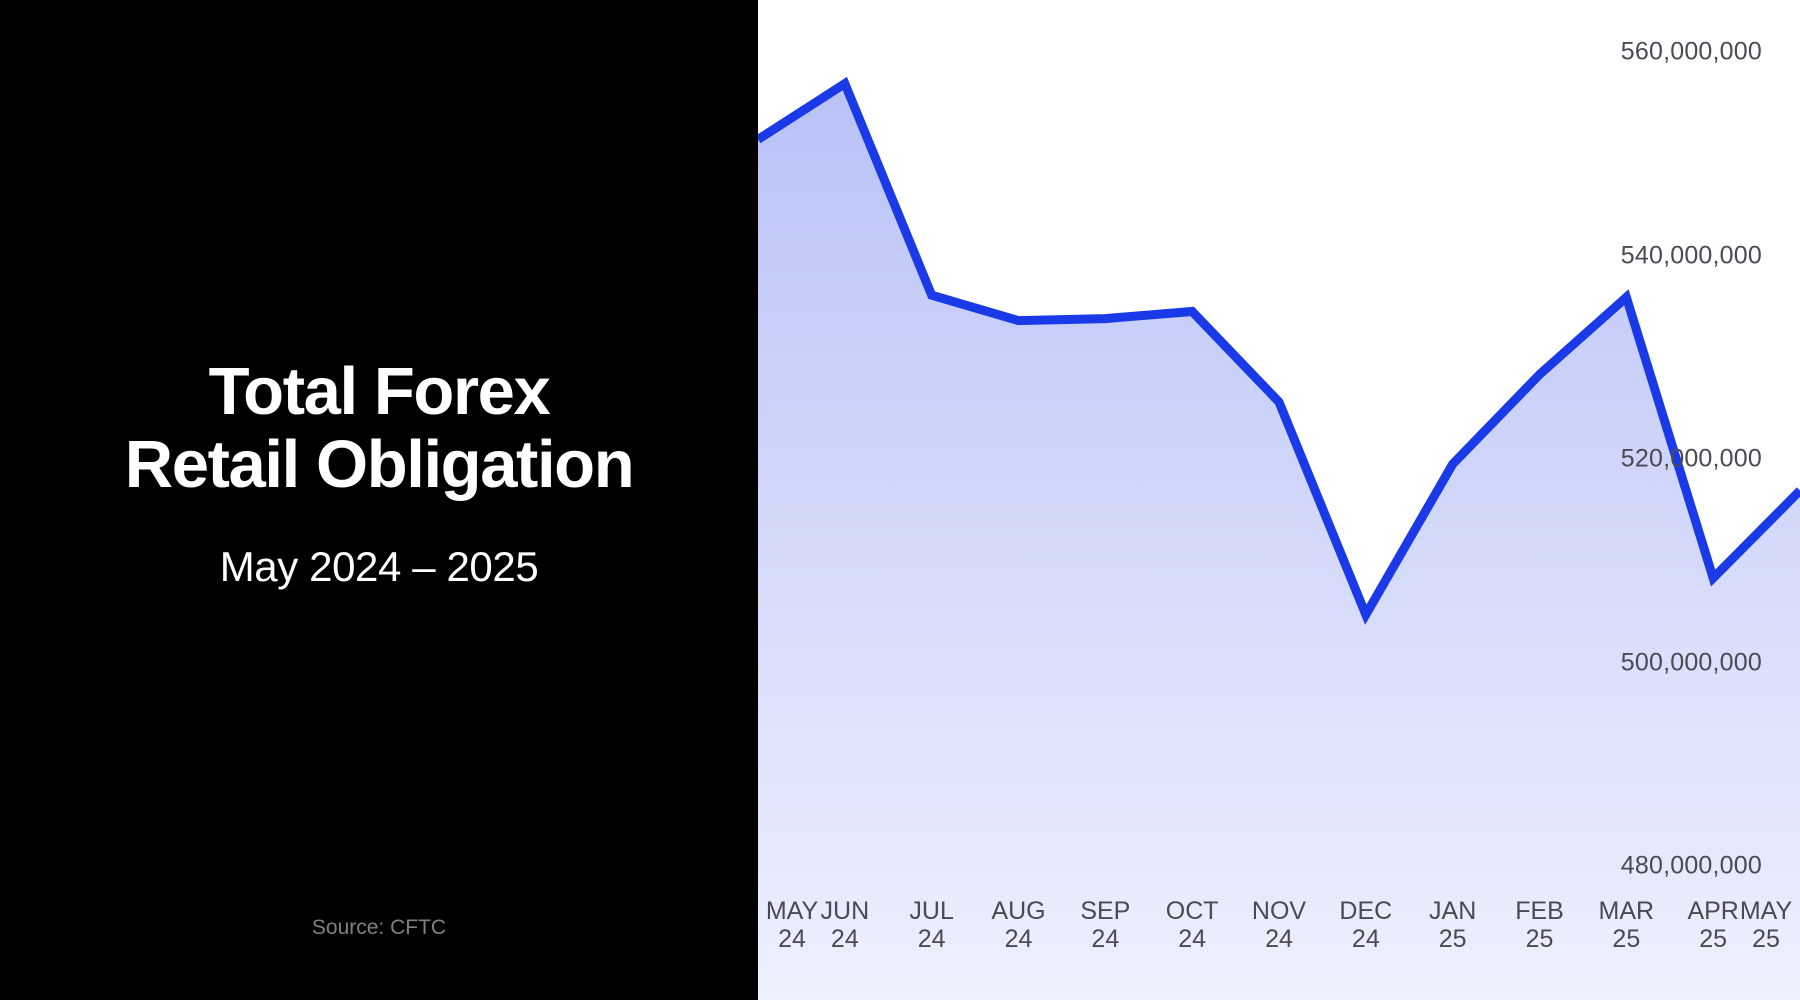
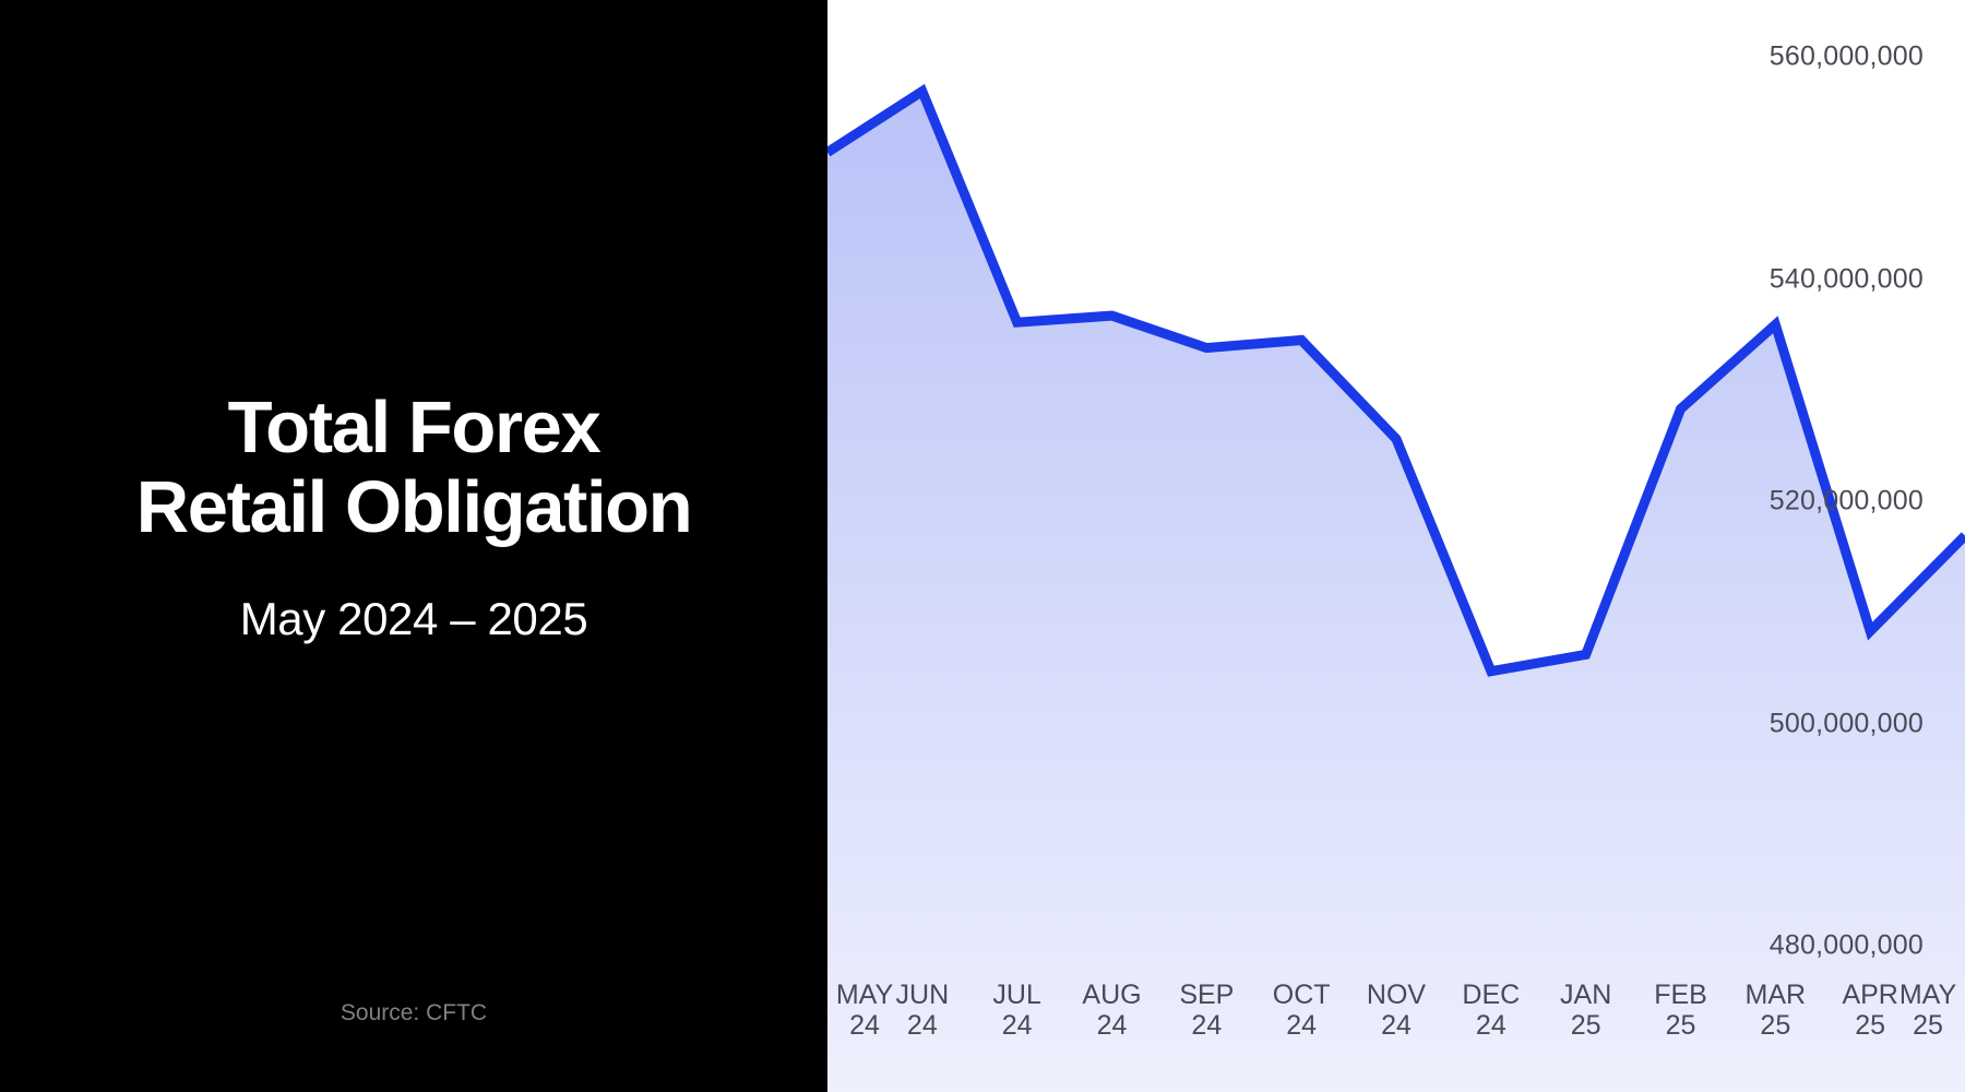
AUG 24: 533600000 -> 536700000
JAN 25: 519500000 -> 506200000
